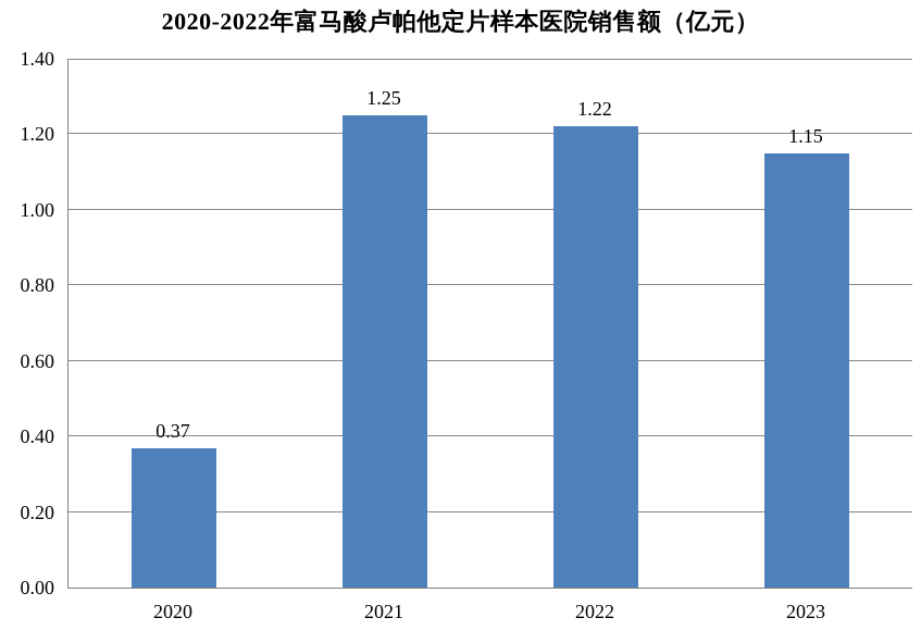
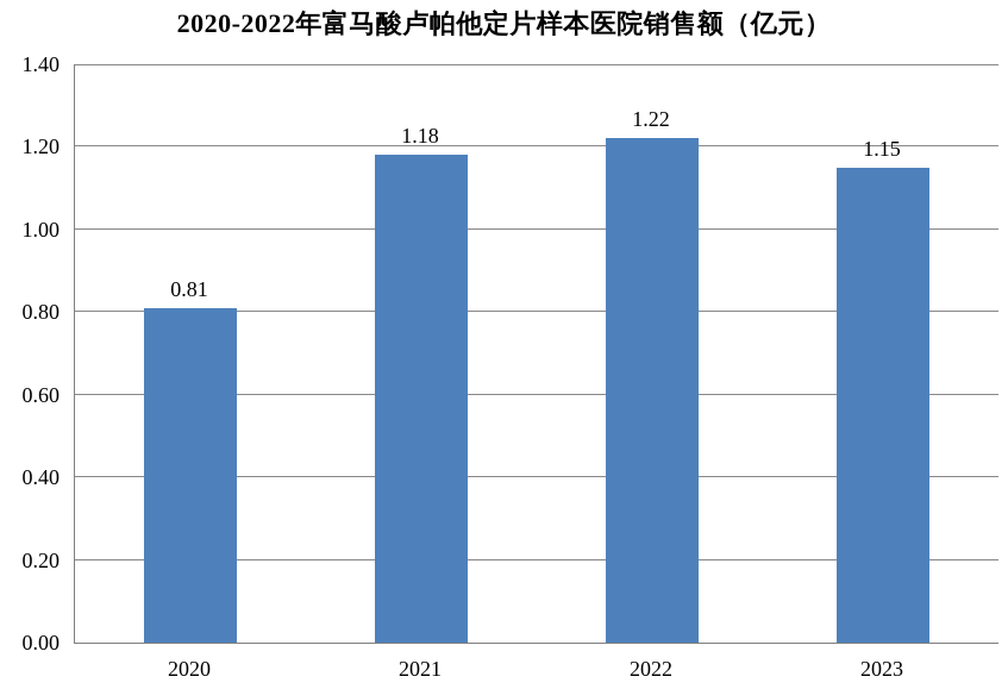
2020: 0.37 -> 0.81
2021: 1.25 -> 1.18
